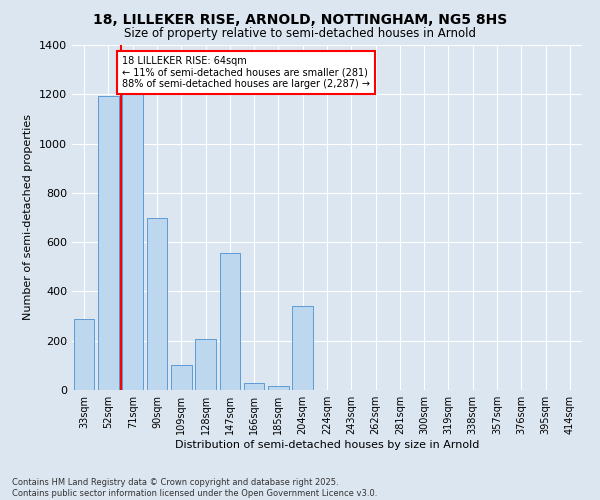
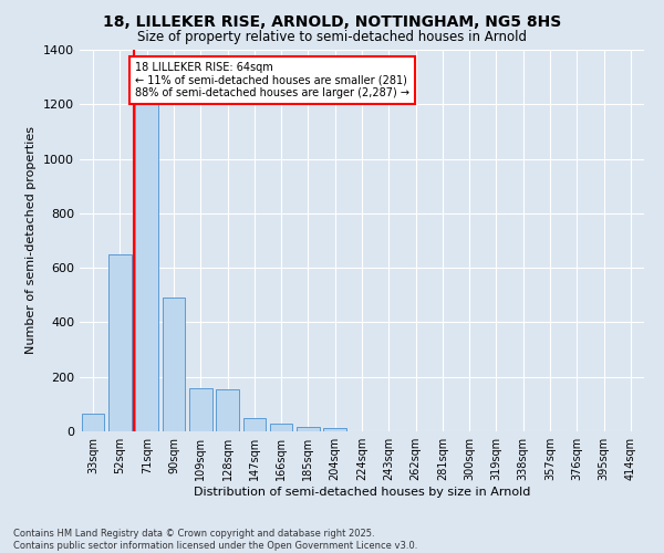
33sqm: 290 -> 65
52sqm: 1195 -> 650
90sqm: 700 -> 490
109sqm: 100 -> 160
128sqm: 205 -> 155
147sqm: 555 -> 50
204sqm: 340 -> 14
